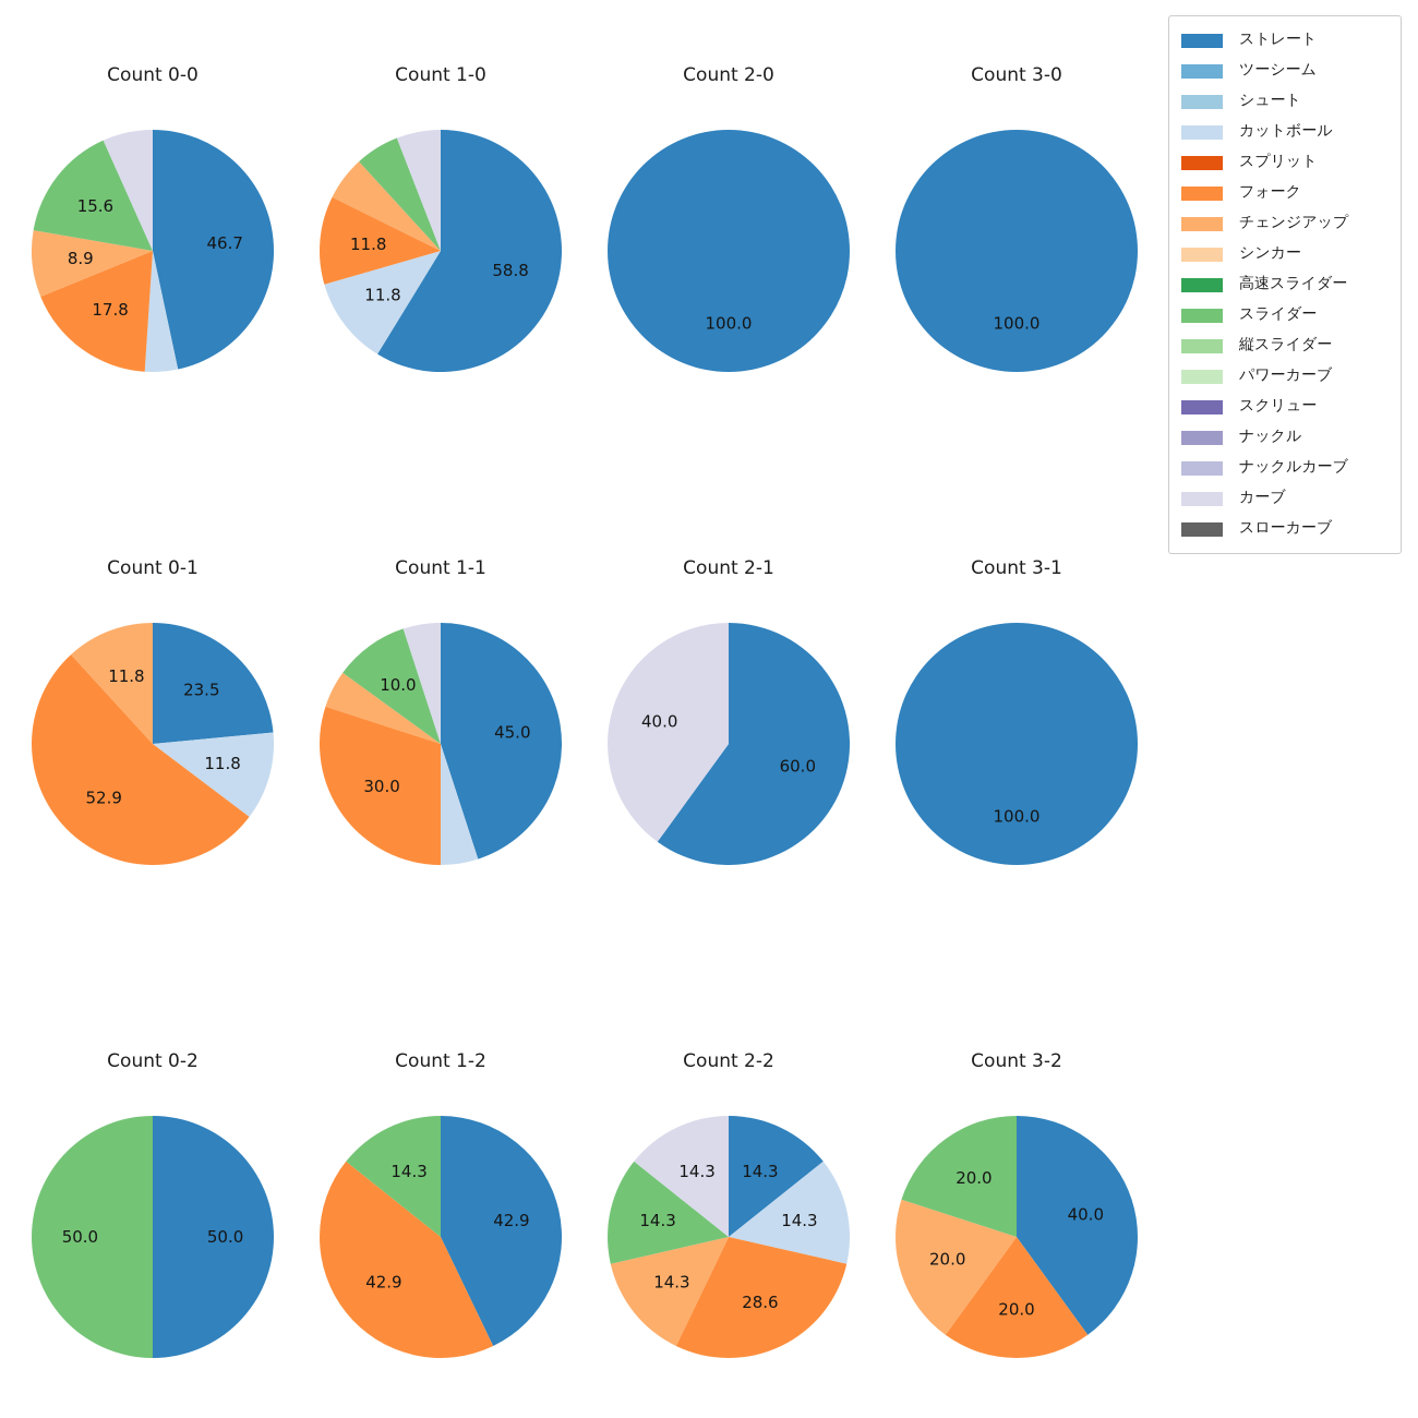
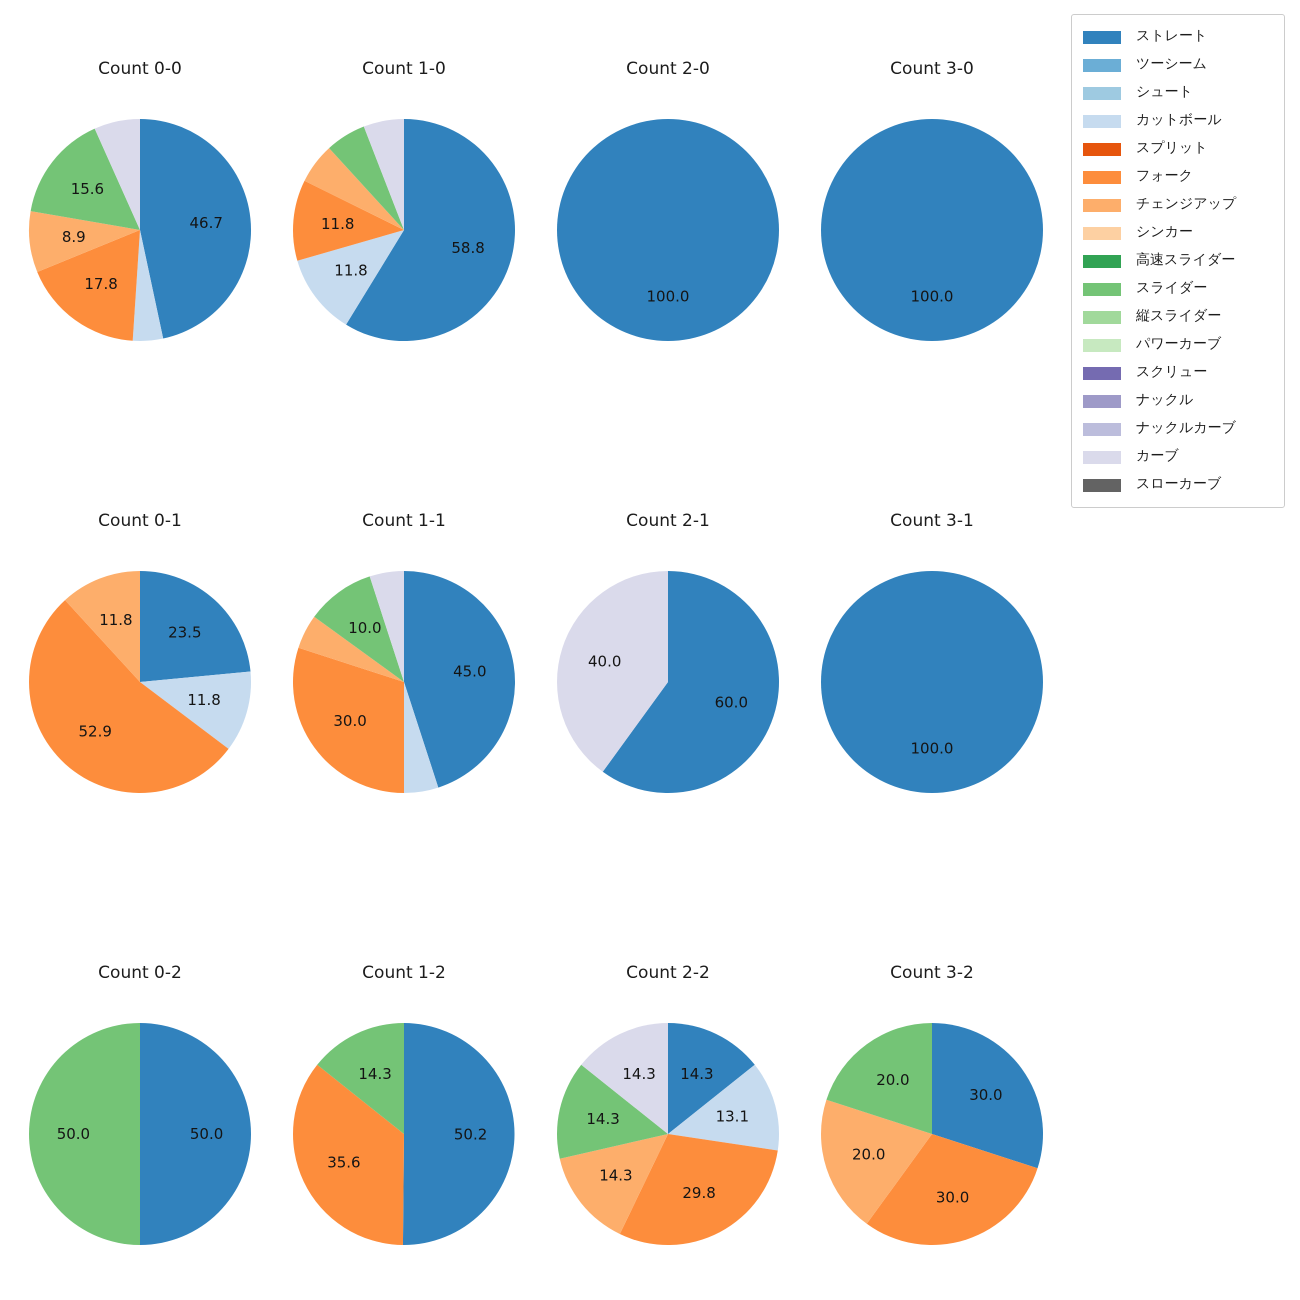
Count 1-2/ストレート: 42.9 -> 50.2
Count 1-2/フォーク: 42.9 -> 35.6
Count 2-2/カットボール: 14.3 -> 13.1
Count 2-2/フォーク: 28.6 -> 29.8
Count 3-2/ストレート: 40.0 -> 30.0
Count 3-2/フォーク: 20.0 -> 30.0
